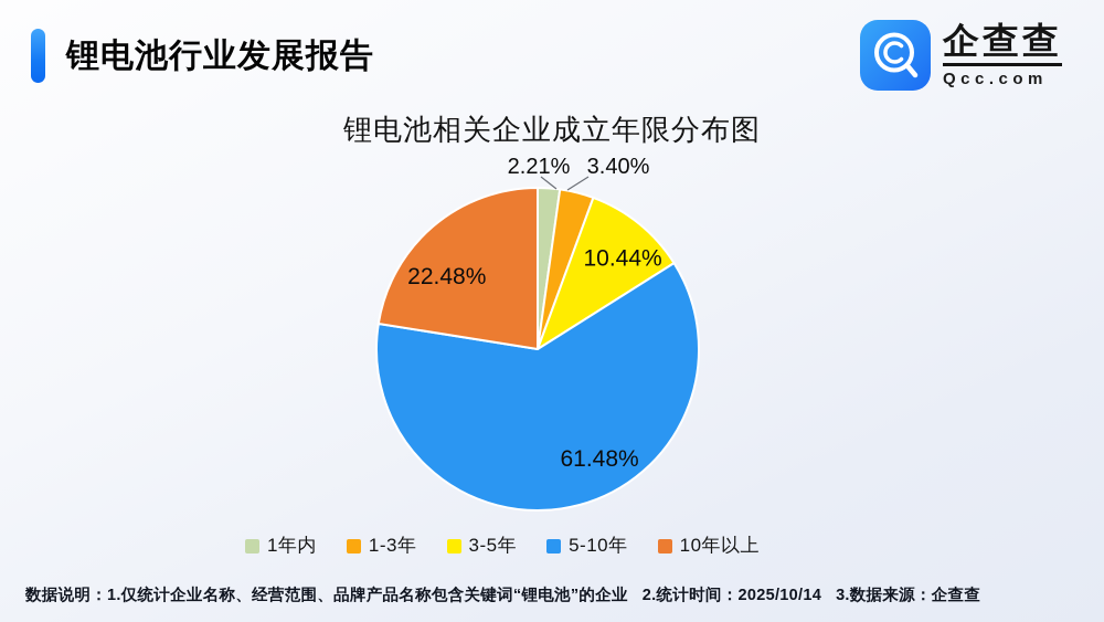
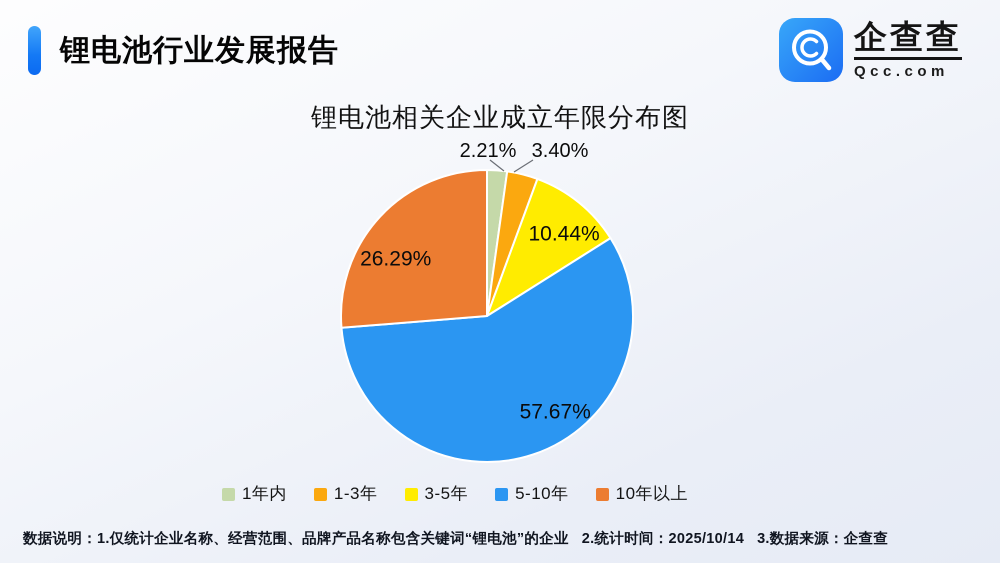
5-10年: 61.48% -> 57.67%
10年以上: 22.48% -> 26.29%
